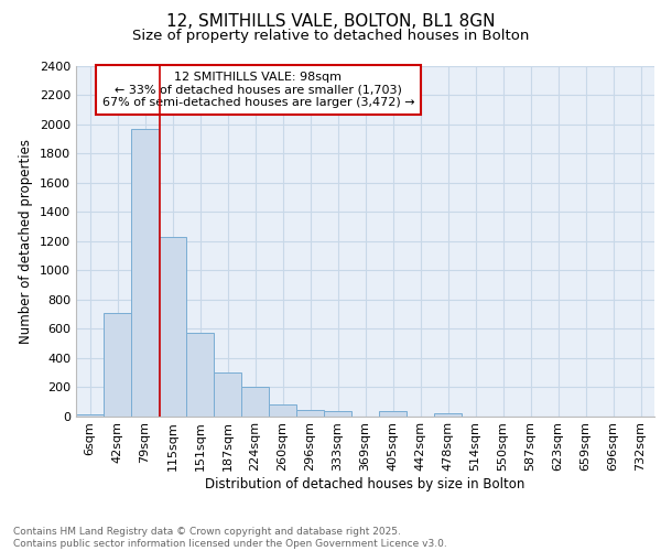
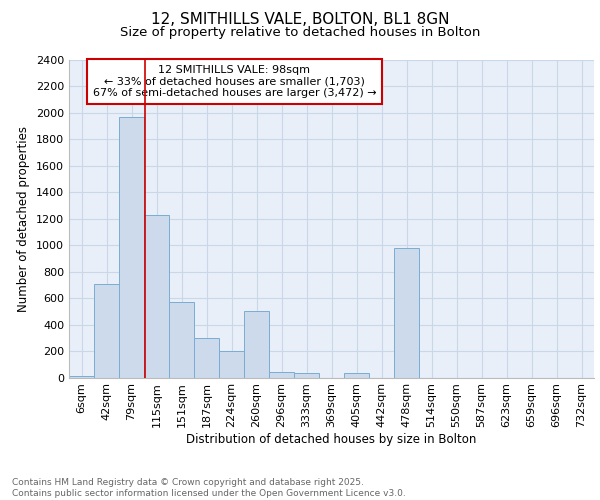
260sqm: 80 -> 500
478sqm: 20 -> 980
